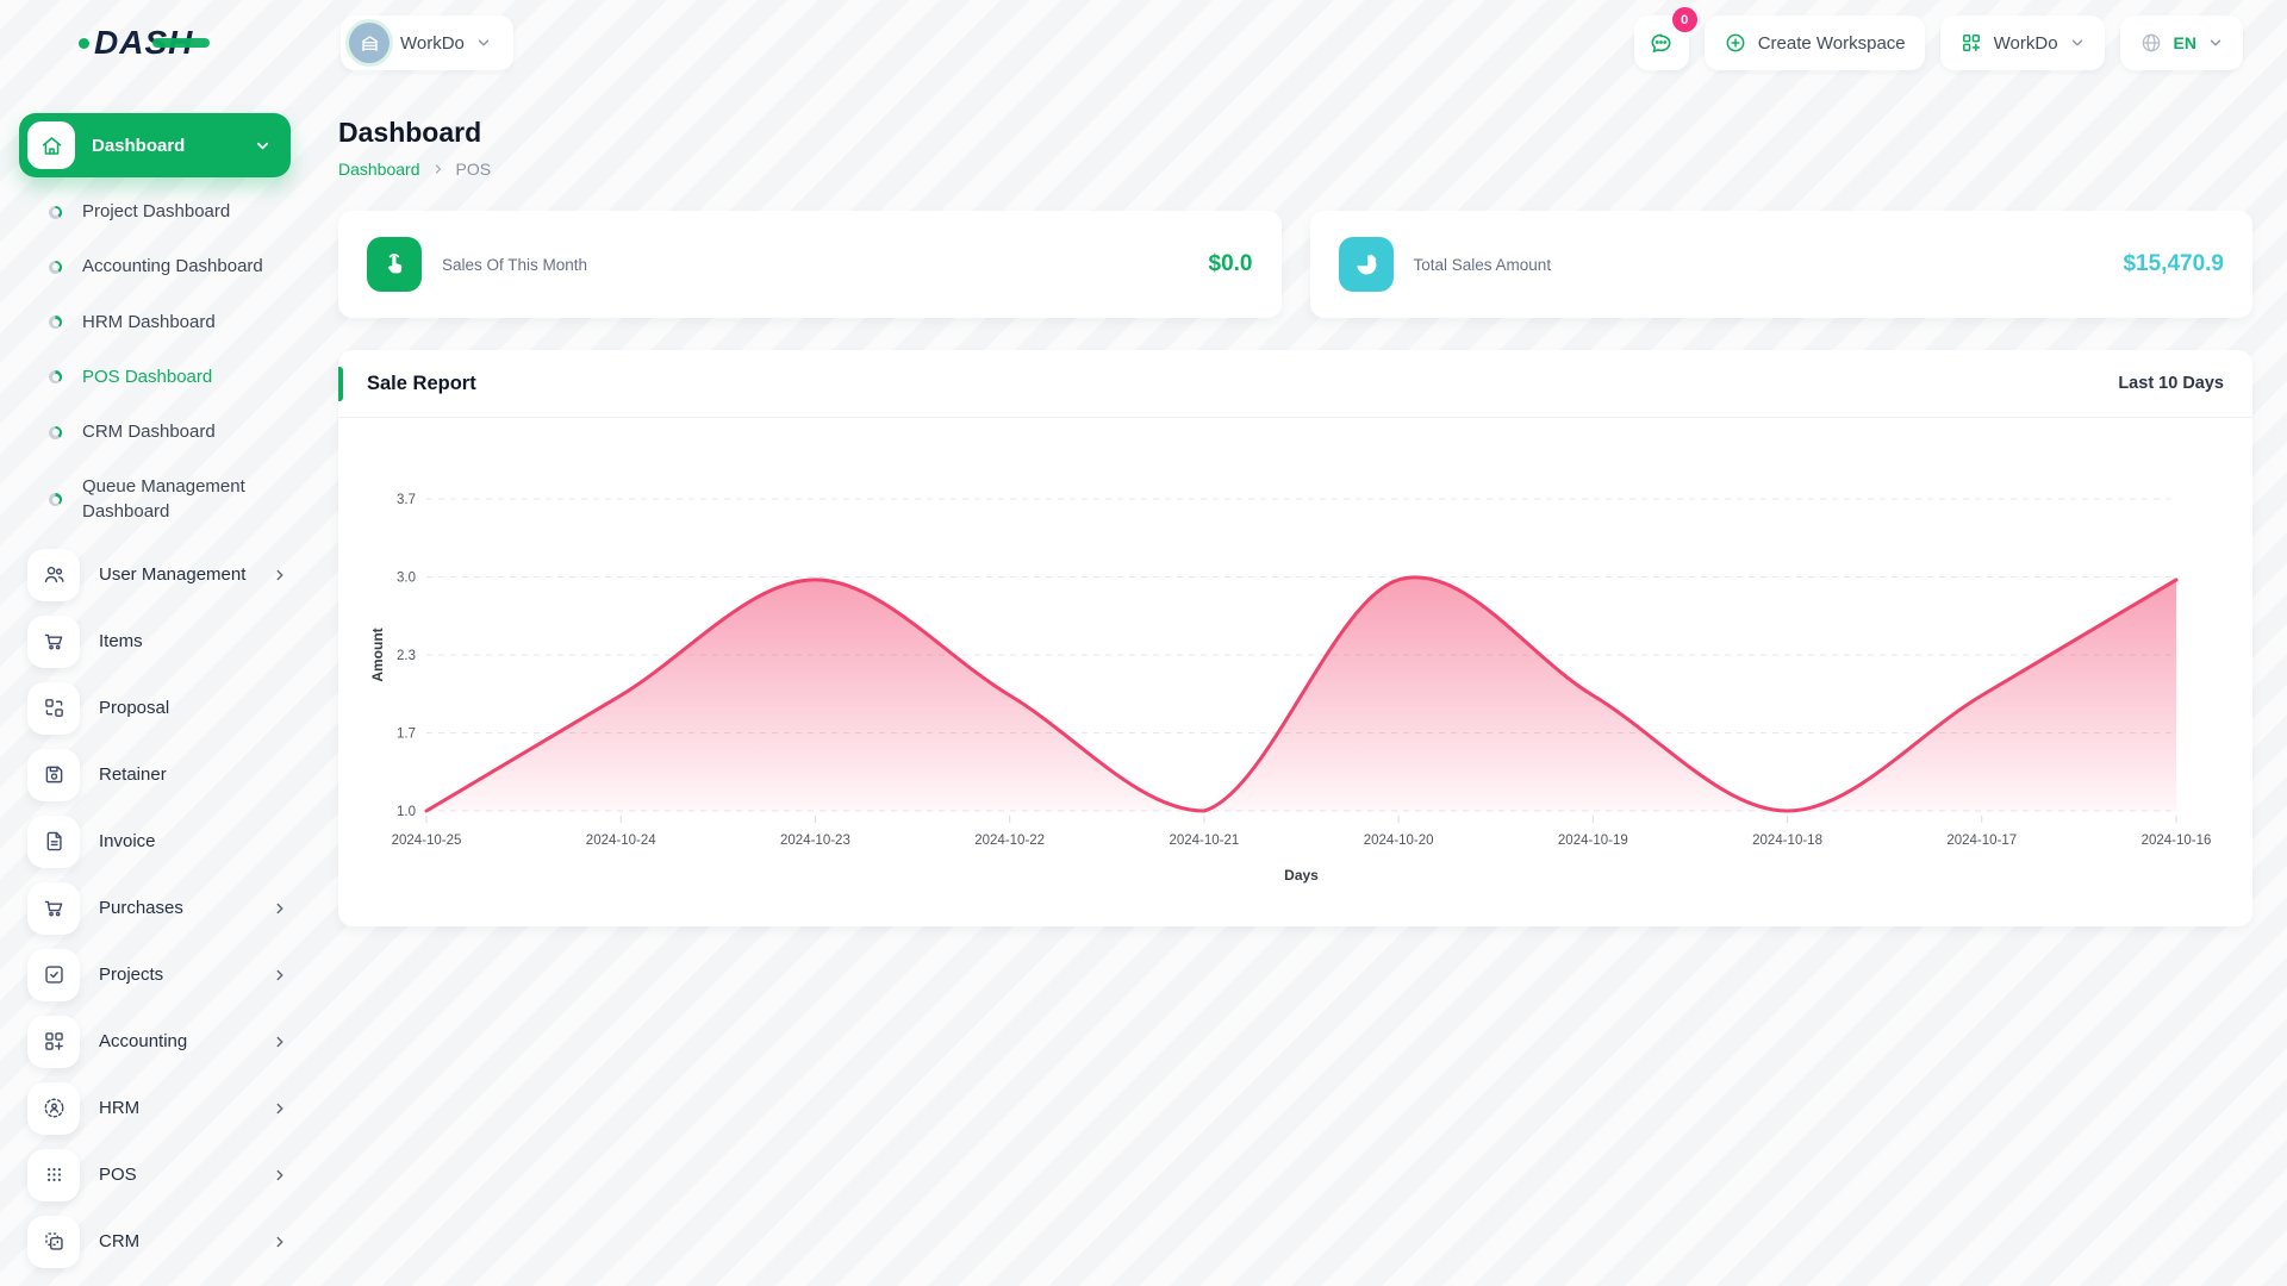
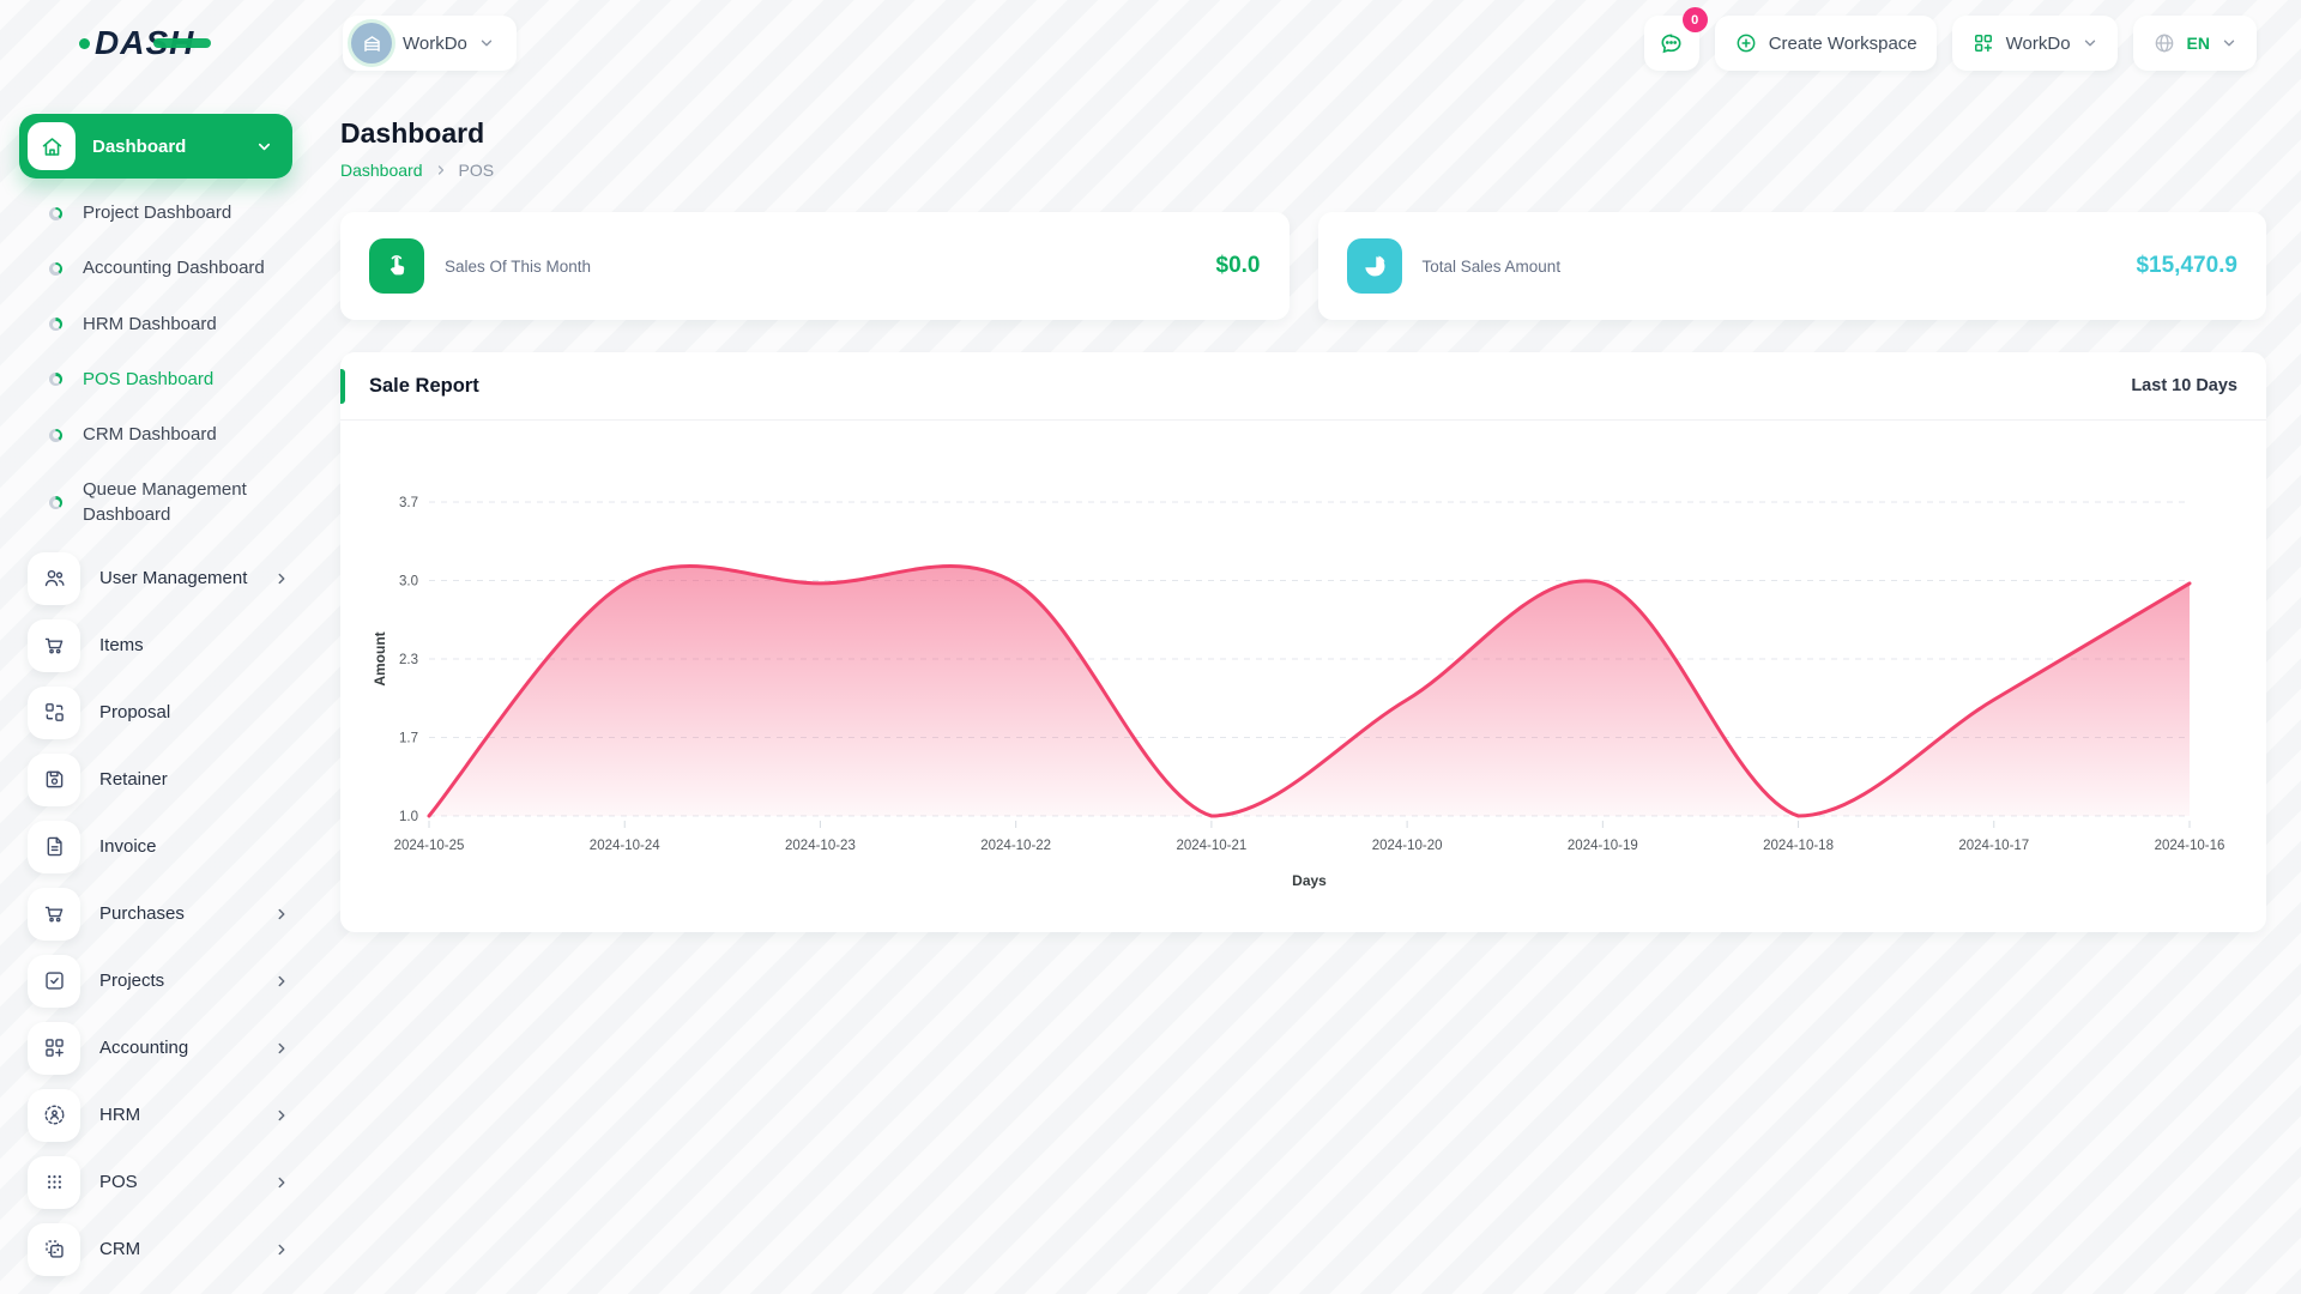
2024-10-24: 2 -> 3
2024-10-22: 2 -> 3
2024-10-20: 3 -> 2
2024-10-19: 2 -> 3
